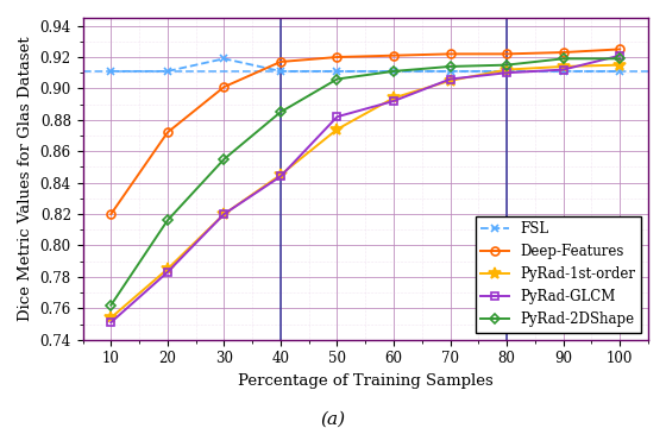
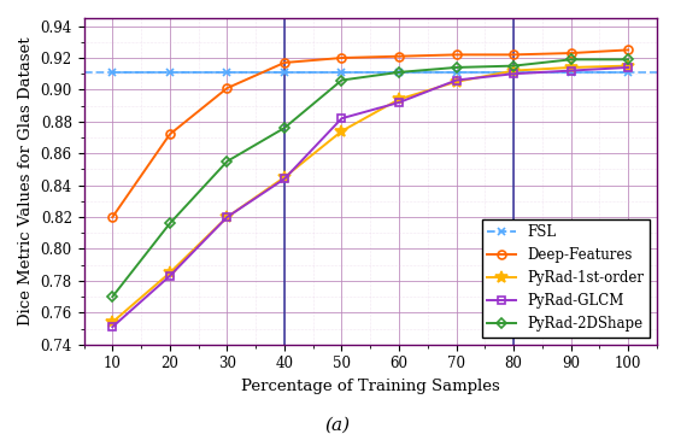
PyRad-2DShape/10: 0.762 -> 0.770
FSL/30: 0.919 -> 0.911
PyRad-2DShape/40: 0.885 -> 0.876
PyRad-GLCM/100: 0.921 -> 0.914
